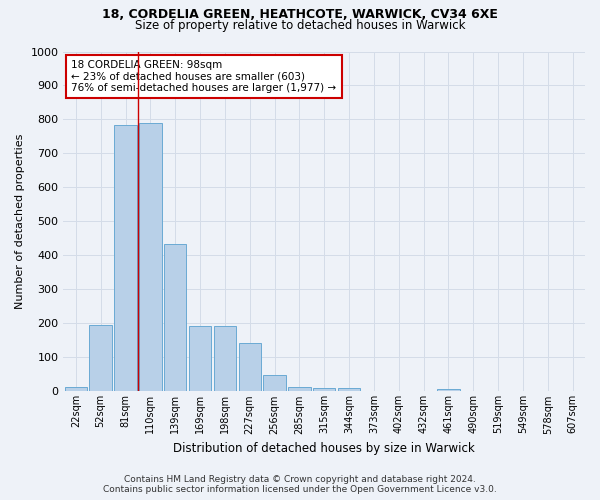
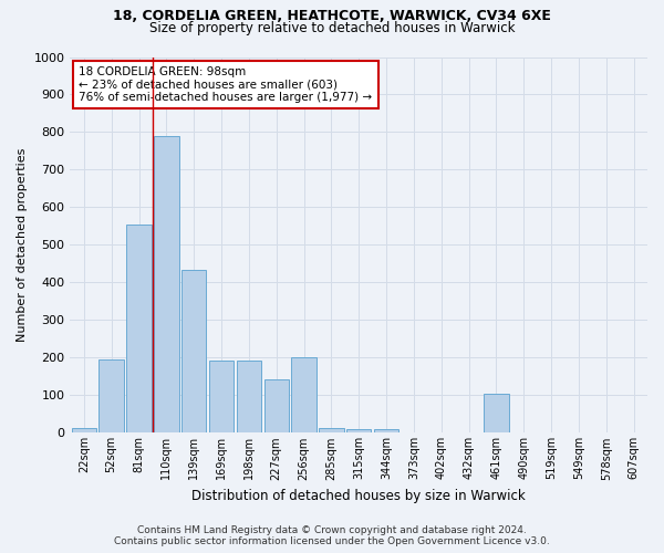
81sqm: 785 -> 555
256sqm: 47 -> 200
461sqm: 8 -> 105
